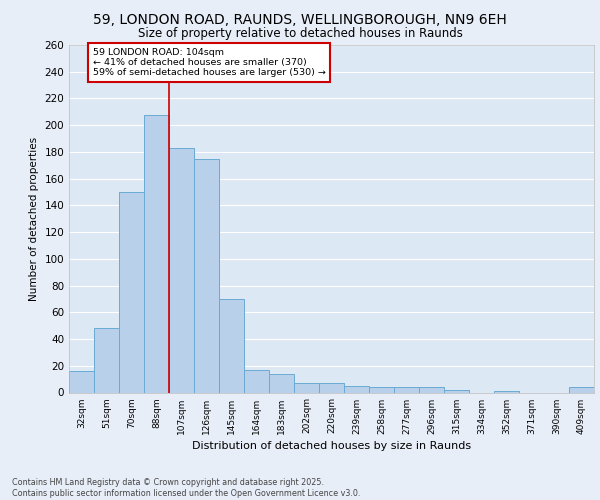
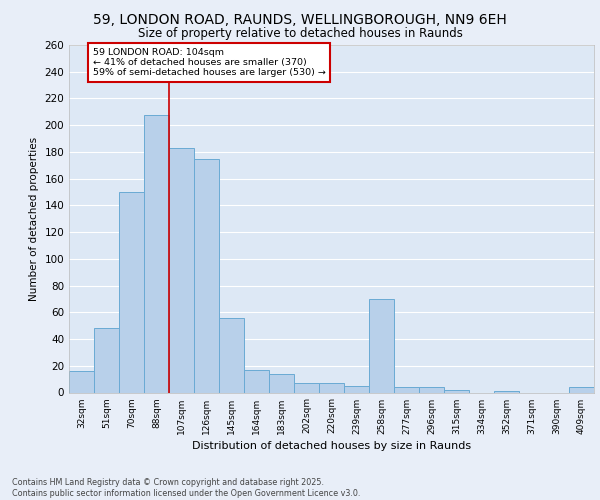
145sqm: 70 -> 56
258sqm: 4 -> 70
